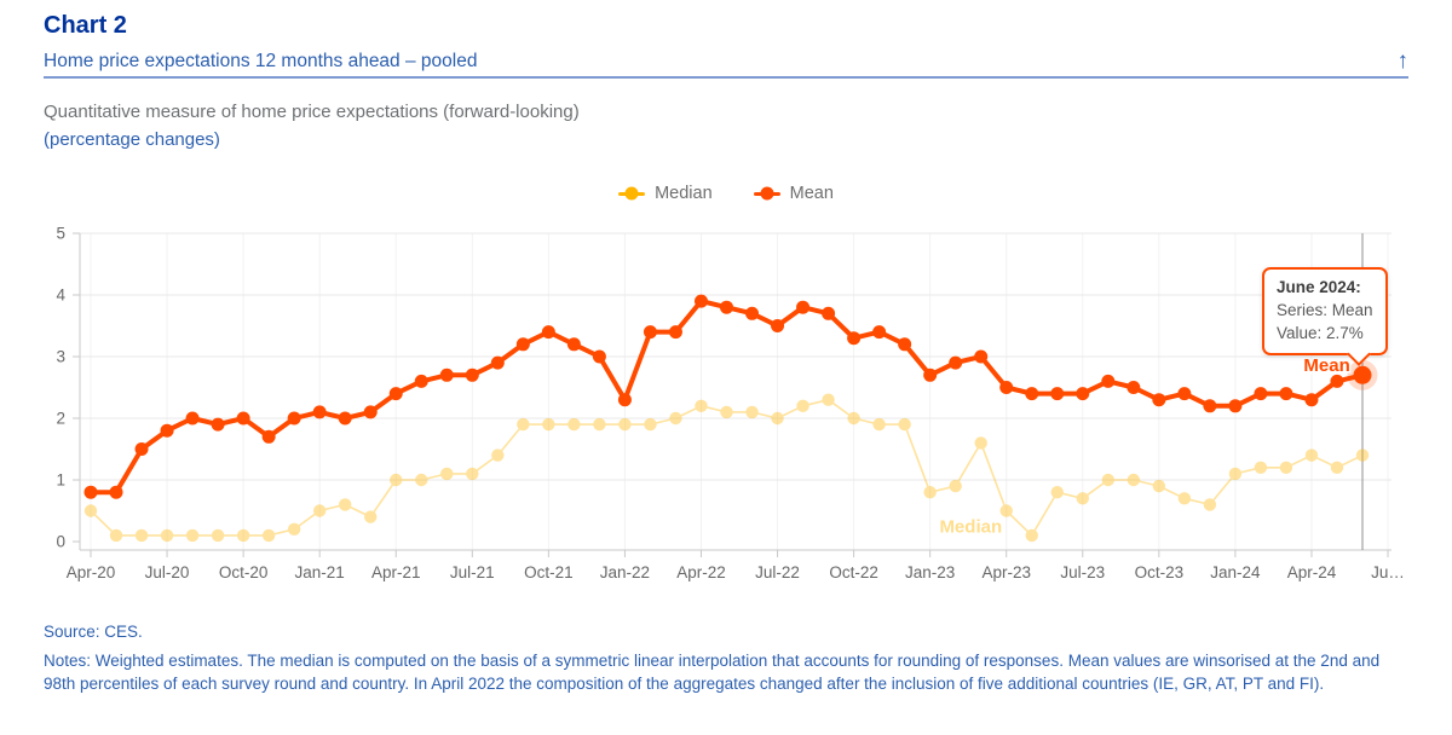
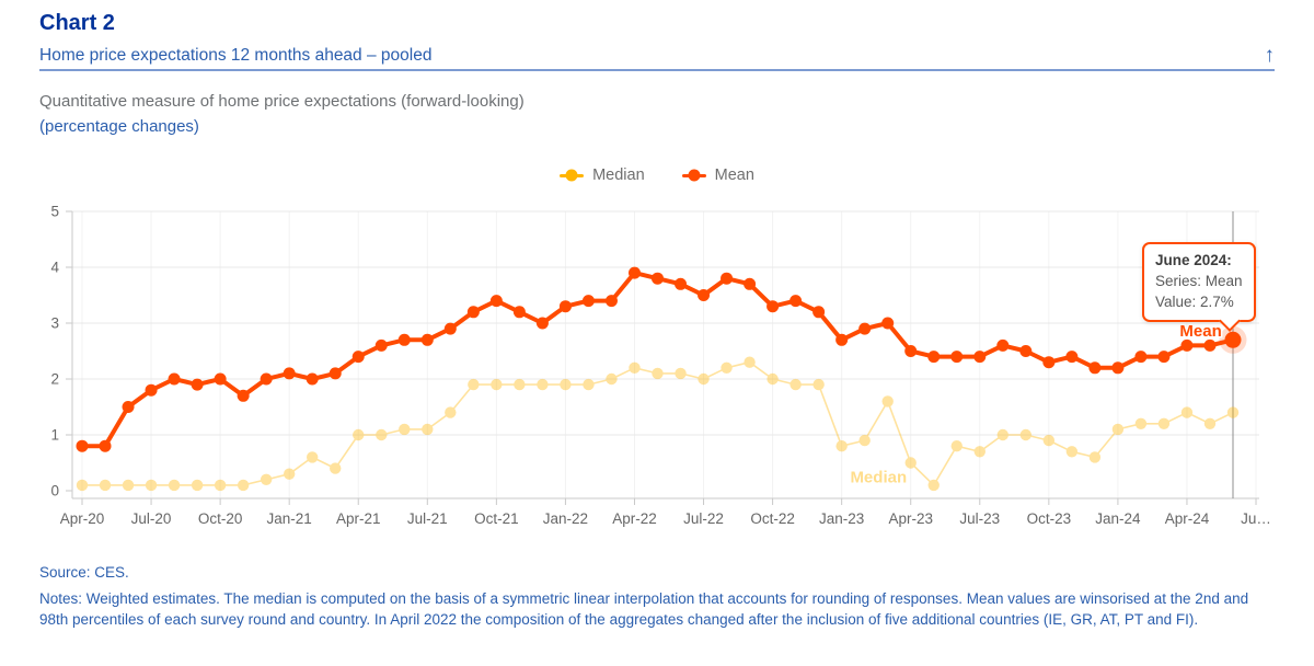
Median/Apr-20: 0.5 -> 0.1
Median/Jan-21: 0.5 -> 0.3
Mean/Jan-22: 2.3 -> 3.3
Mean/Apr-24: 2.3 -> 2.6
